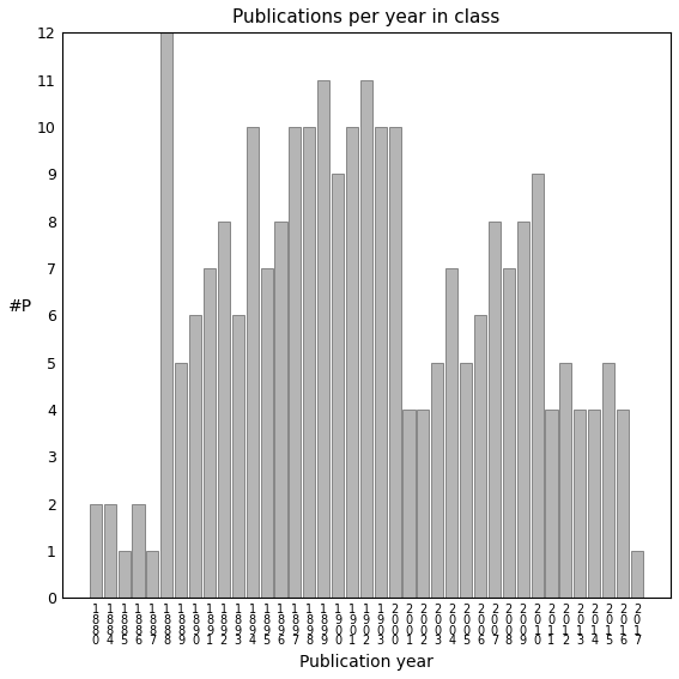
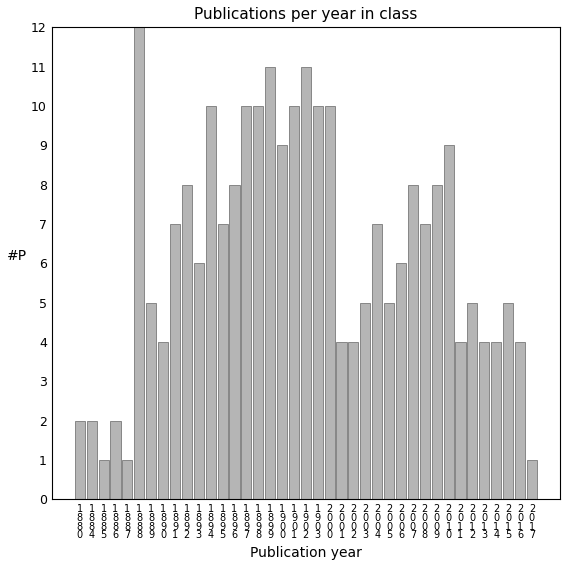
1 8 9 0: 6 -> 4
